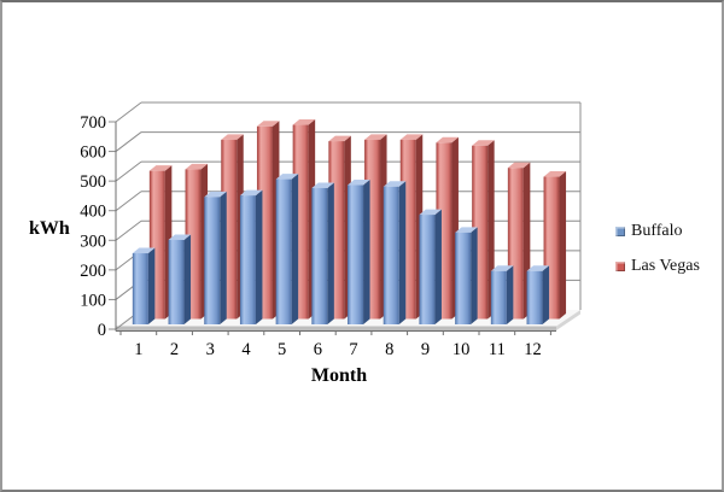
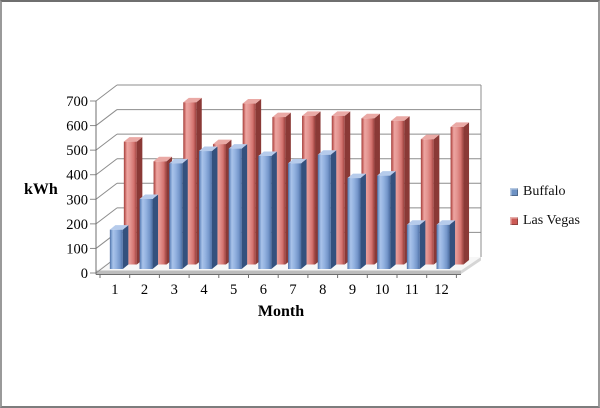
Buffalo/1: 240 -> 160
Las Vegas/2: 500 -> 420
Las Vegas/3: 600 -> 660
Buffalo/4: 440 -> 480
Las Vegas/4: 650 -> 490
Buffalo/7: 470 -> 430
Buffalo/10: 310 -> 380
Las Vegas/12: 480 -> 560
